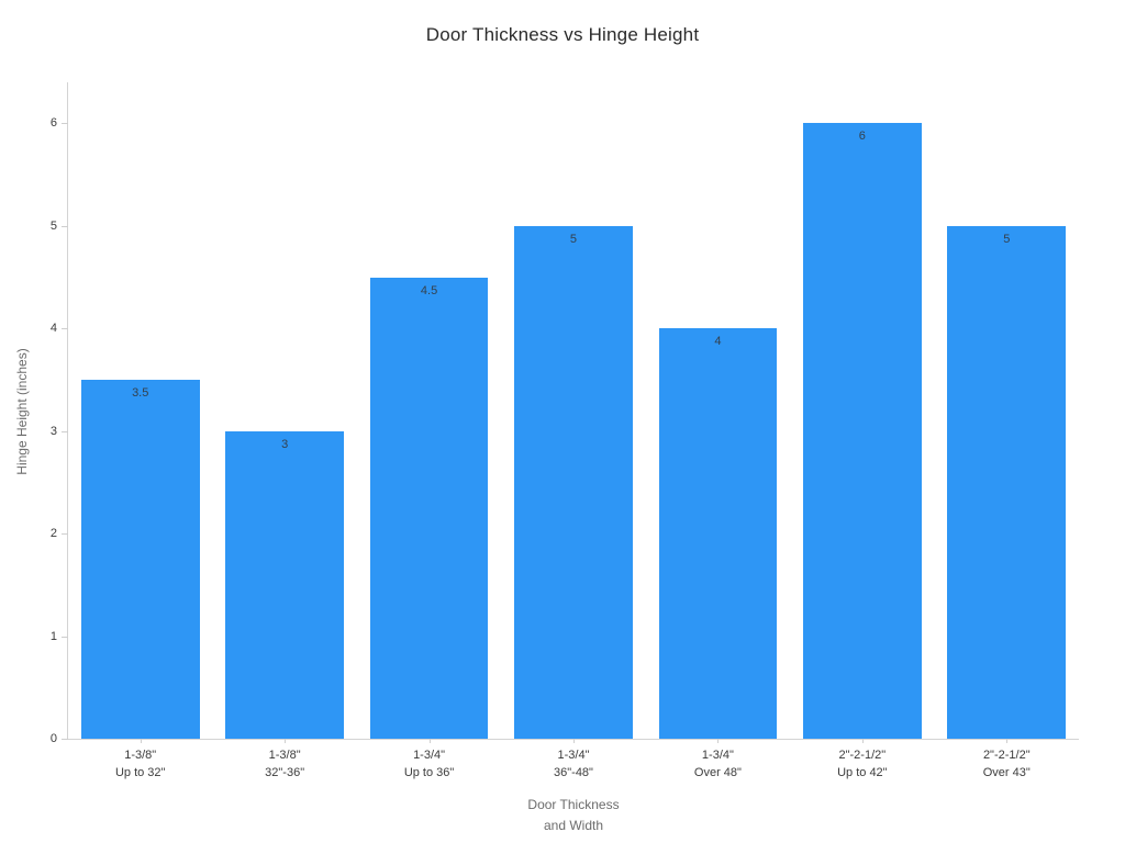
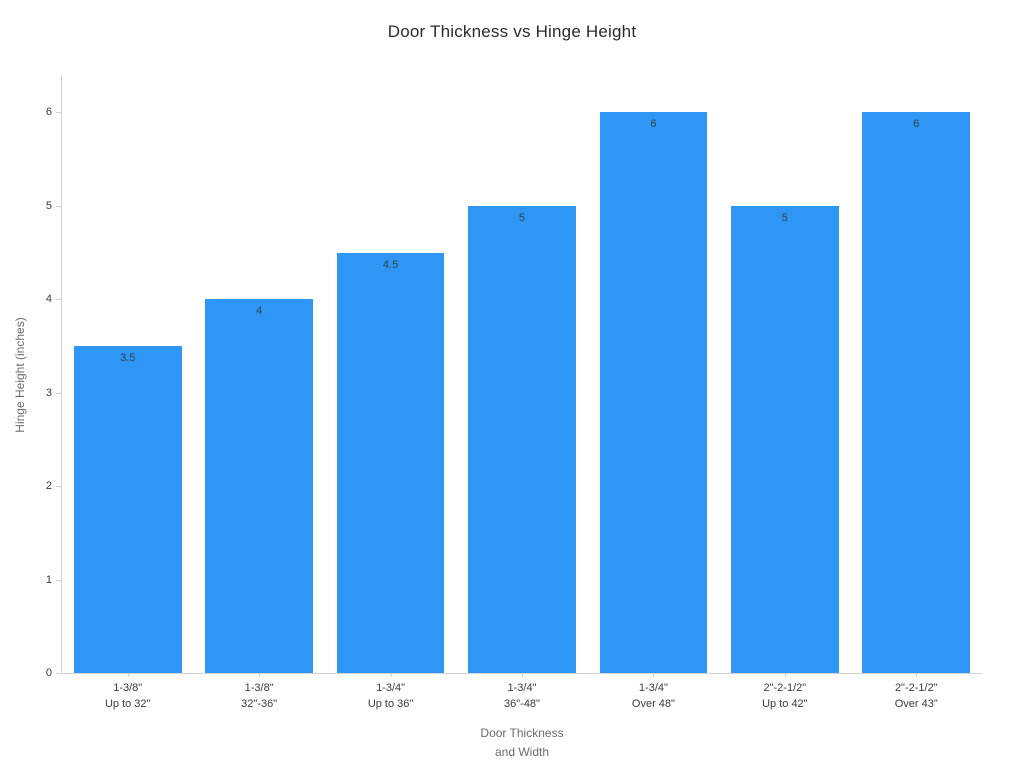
1-3/8" 32"-36": 3 -> 4
1-3/4" Over 48": 4 -> 6
2"-2-1/2" Up to 42": 6 -> 5
2"-2-1/2" Over 43": 5 -> 6
